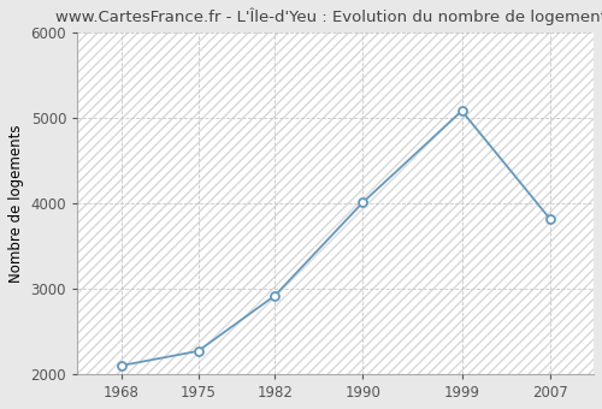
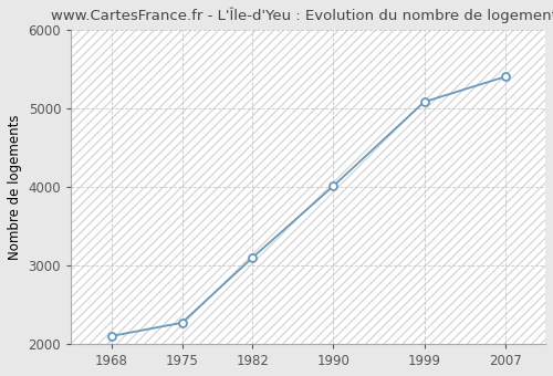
1982: 2920 -> 3100
2007: 3820 -> 5400
